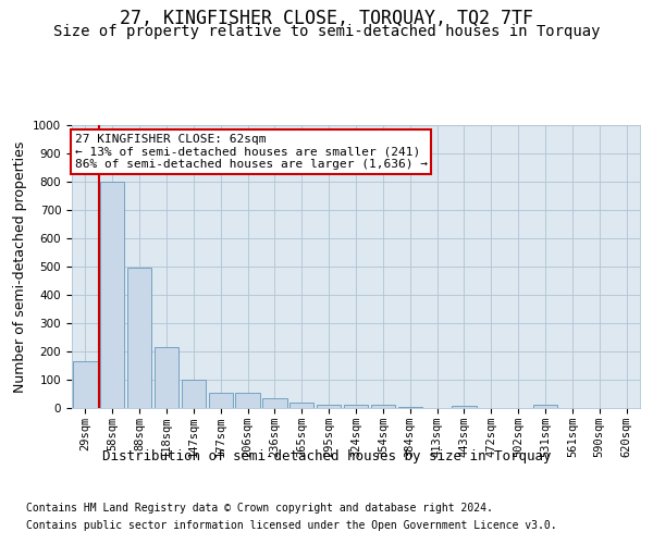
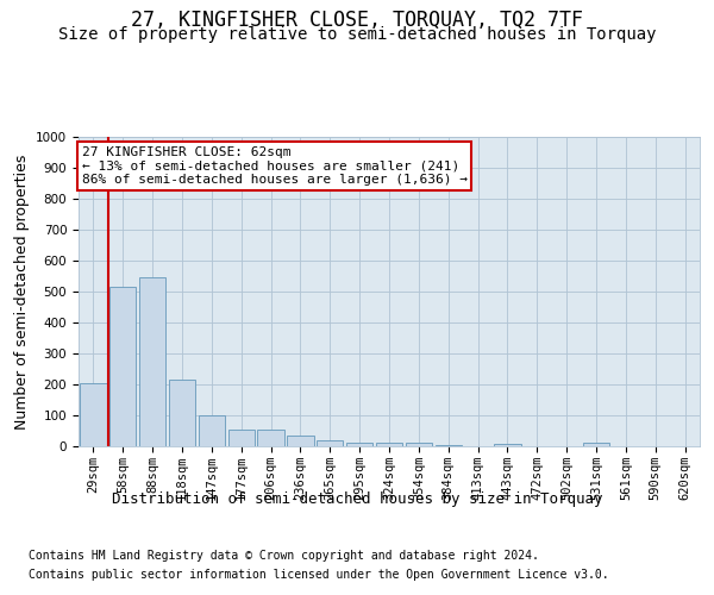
29sqm: 165 -> 205
58sqm: 800 -> 515
88sqm: 497 -> 545
